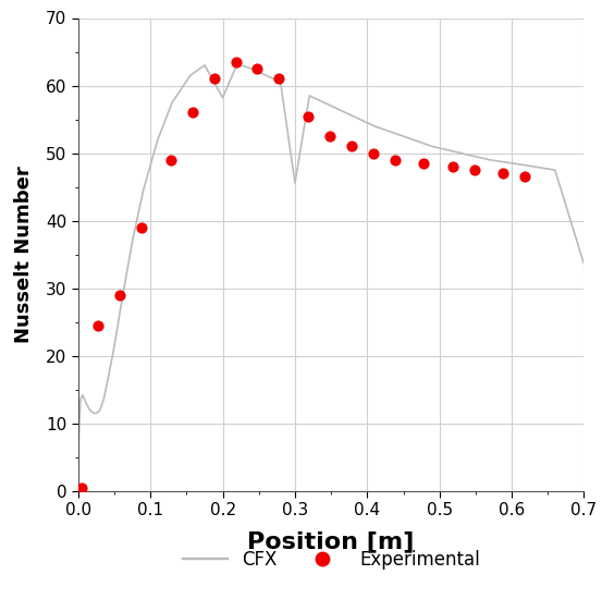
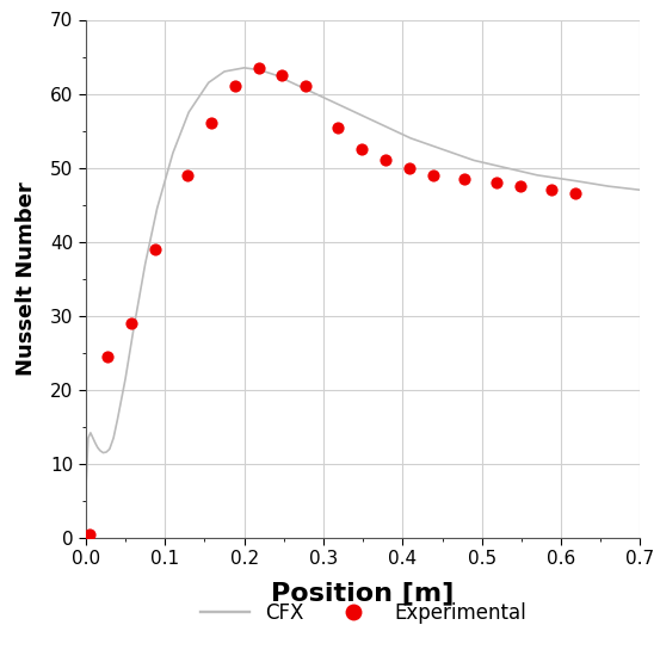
CFX/0.2: 58.2 -> 63.5
CFX/0.3: 45.6 -> 59.5
CFX/0.7: 33.6 -> 47.0
